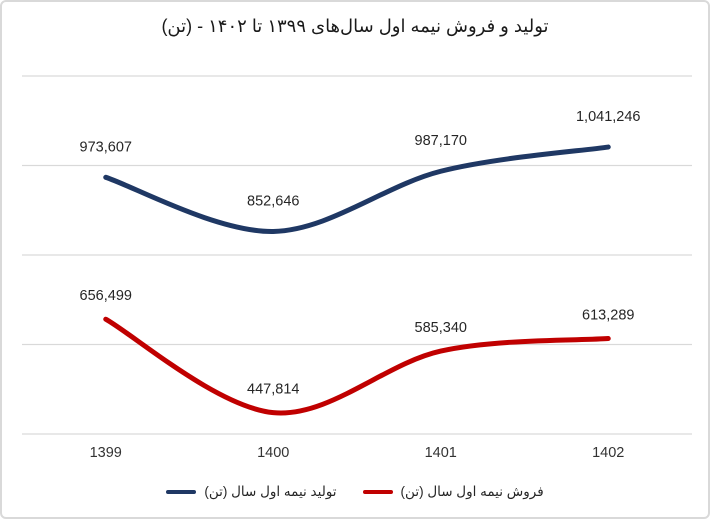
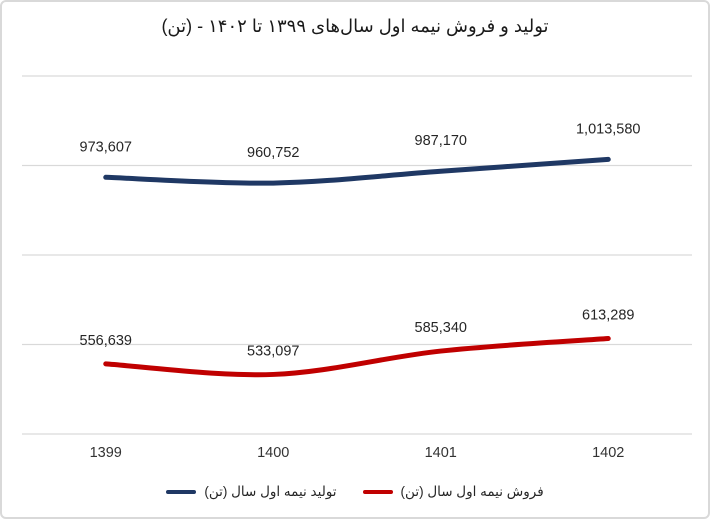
فروش نیمه اول سال (تن)/1399: 656,499 -> 556,639
تولید نیمه اول سال (تن)/1400: 852,646 -> 960,752
فروش نیمه اول سال (تن)/1400: 447,814 -> 533,097
تولید نیمه اول سال (تن)/1402: 1,041,246 -> 1,013,580
